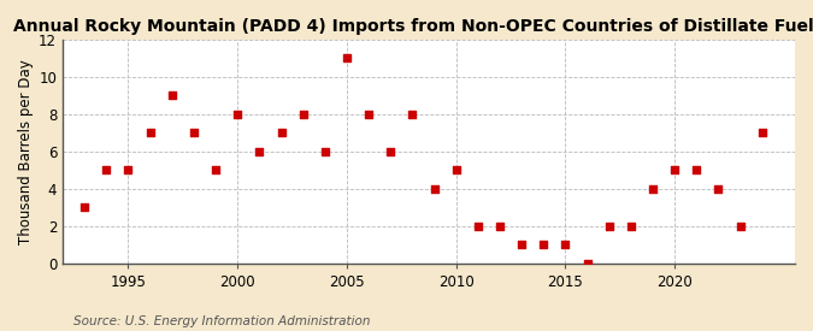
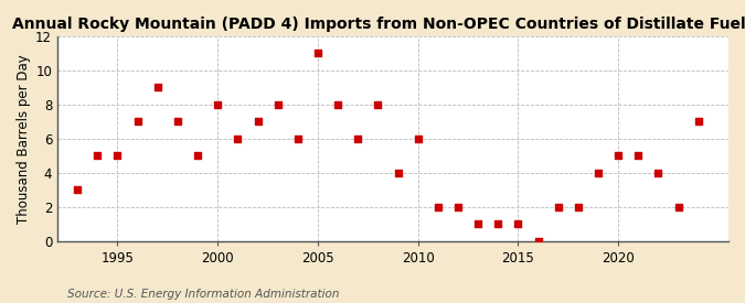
2010: 5 -> 6
